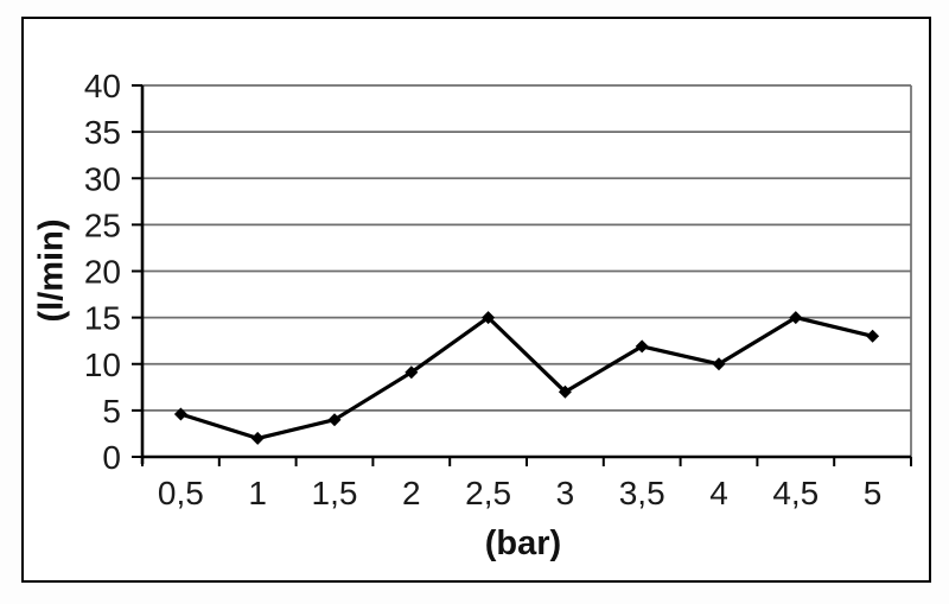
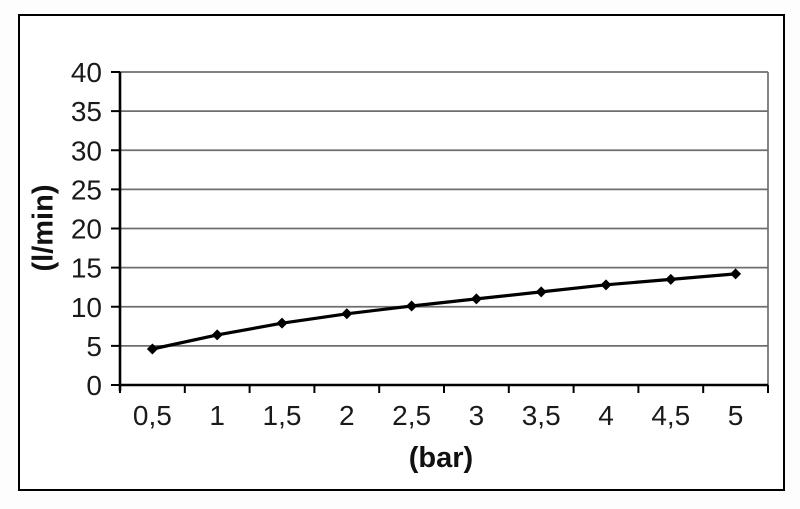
1: 2 -> 6
1,5: 4 -> 8
2,5: 15 -> 10
3: 7 -> 11
4: 10 -> 13
4,5: 15 -> 14
5: 13 -> 14
